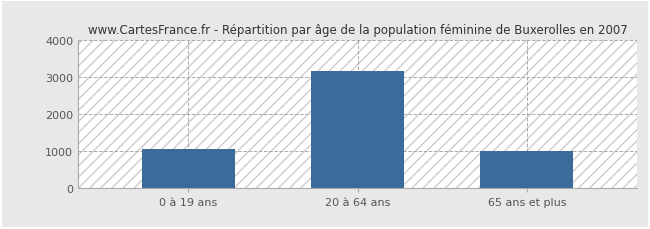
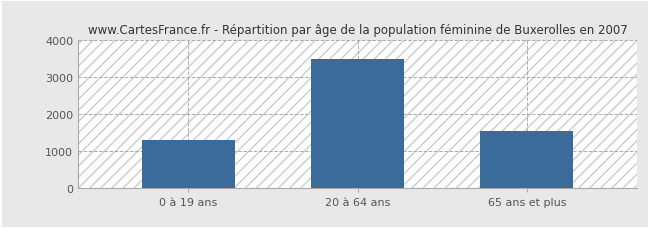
0 à 19 ans: 1040 -> 1300
20 à 64 ans: 3180 -> 3500
65 ans et plus: 990 -> 1550
